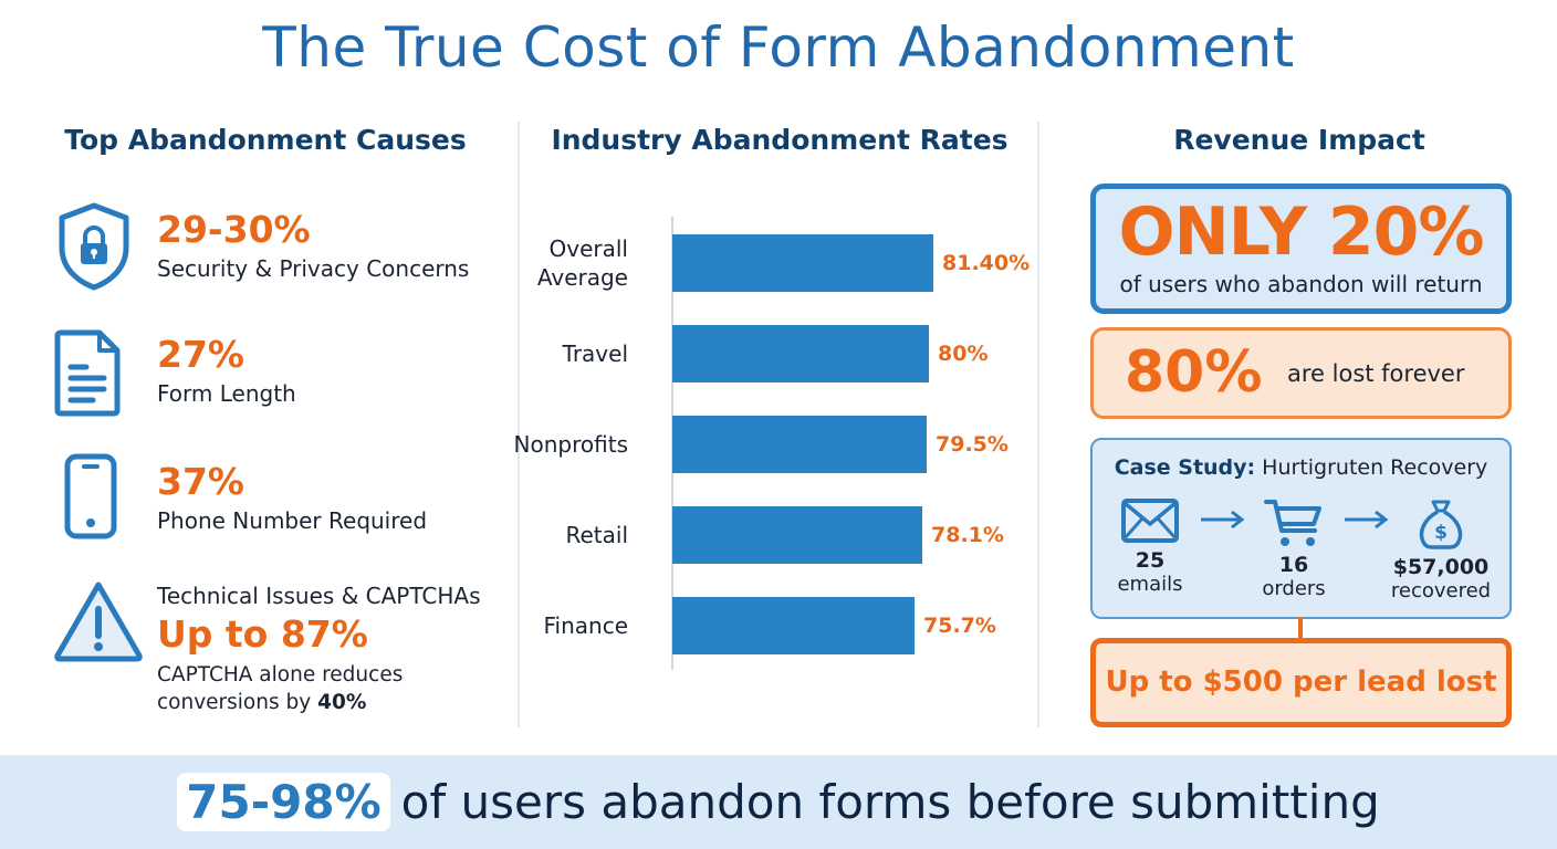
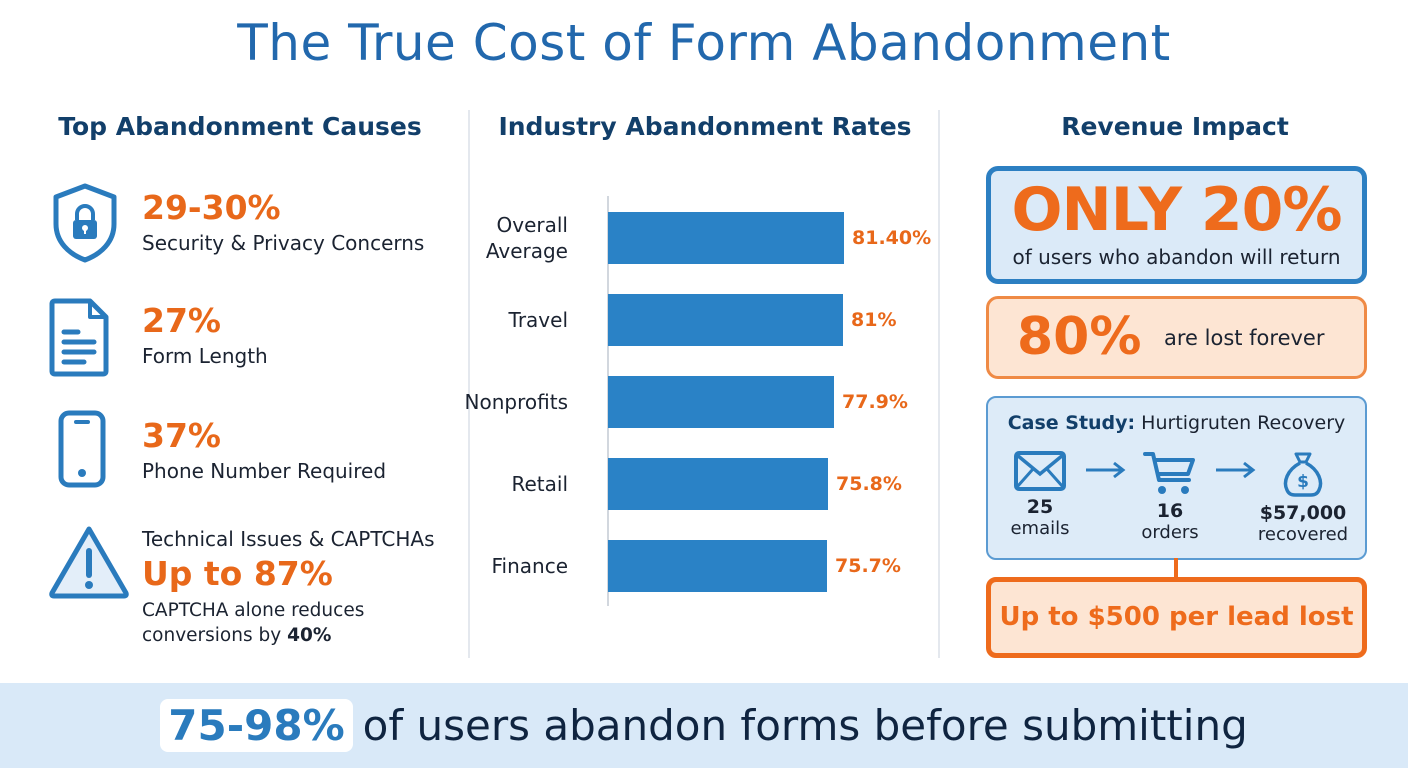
Travel: 80% -> 81%
Nonprofits: 79.5% -> 77.9%
Retail: 78.1% -> 75.8%
